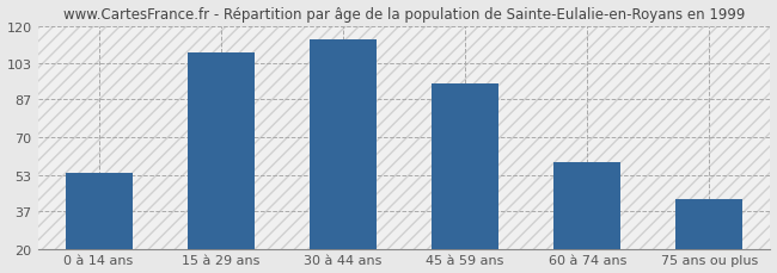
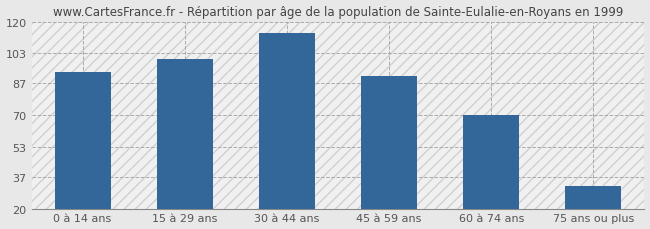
0 à 14 ans: 54 -> 93
15 à 29 ans: 108 -> 100
45 à 59 ans: 94 -> 91
60 à 74 ans: 59 -> 70
75 ans ou plus: 42 -> 32
